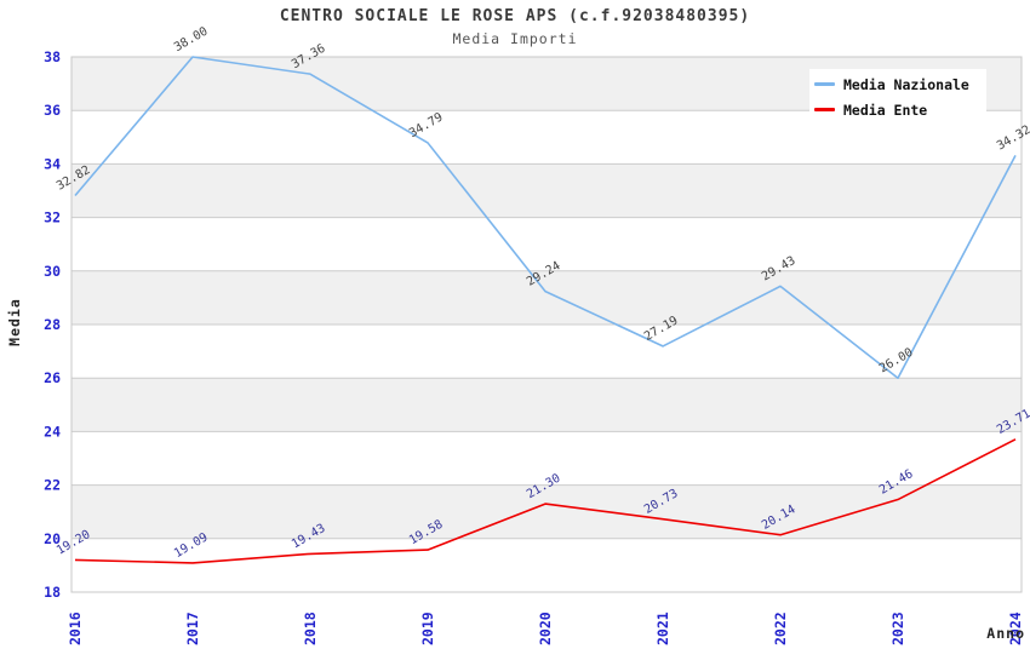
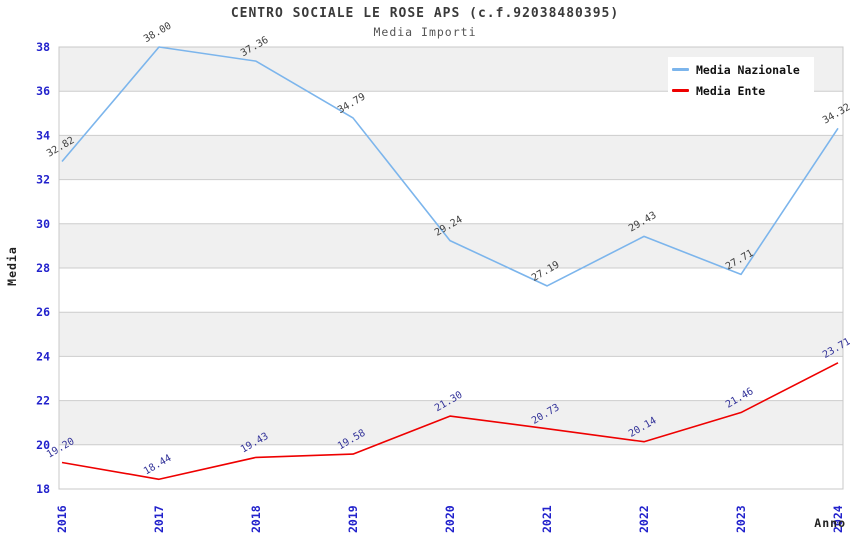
Media Ente/2017: 19.09 -> 18.44
Media Nazionale/2023: 26.00 -> 27.71
